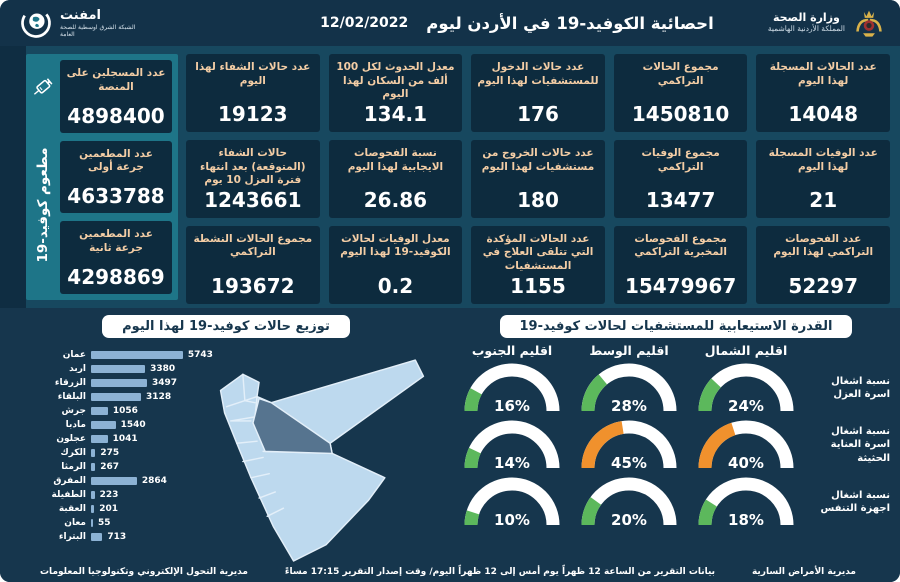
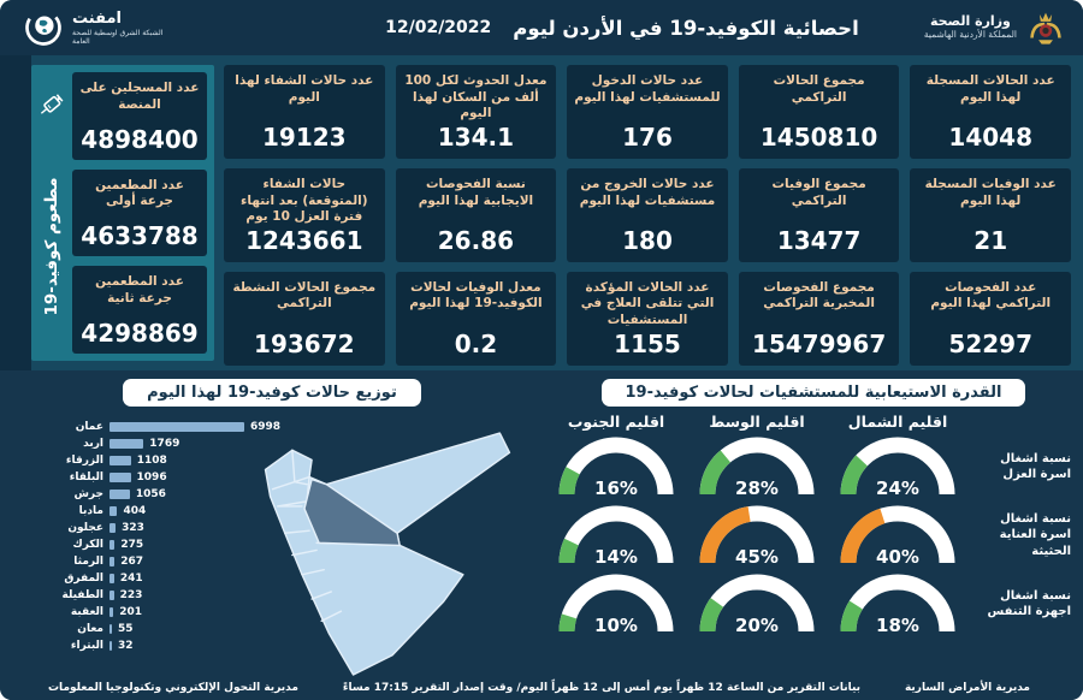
توزيع حالات كوفيد-19 لهذا اليوم/عمان: 5743 -> 6998
توزيع حالات كوفيد-19 لهذا اليوم/اربد: 3380 -> 1769
توزيع حالات كوفيد-19 لهذا اليوم/الزرقاء: 3497 -> 1108
توزيع حالات كوفيد-19 لهذا اليوم/البلقاء: 3128 -> 1096
توزيع حالات كوفيد-19 لهذا اليوم/مادبا: 1540 -> 404
توزيع حالات كوفيد-19 لهذا اليوم/عجلون: 1041 -> 323
توزيع حالات كوفيد-19 لهذا اليوم/المفرق: 2864 -> 241
توزيع حالات كوفيد-19 لهذا اليوم/البتراء: 713 -> 32
